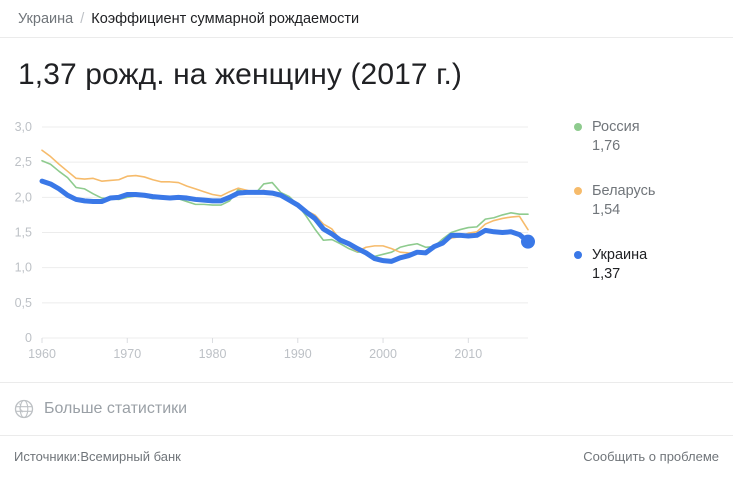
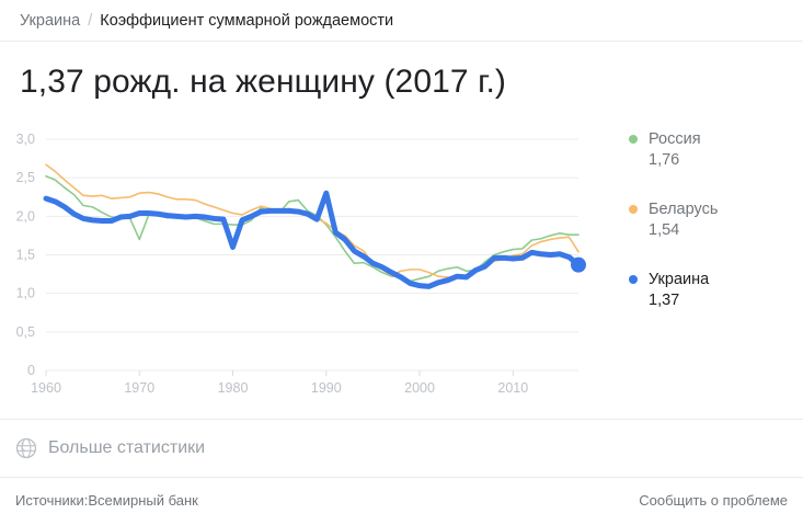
Россия/1970: 2,0 -> 1,7
Украина/1980: 1,9 -> 1,6
Украина/1990: 1,9 -> 2,3
